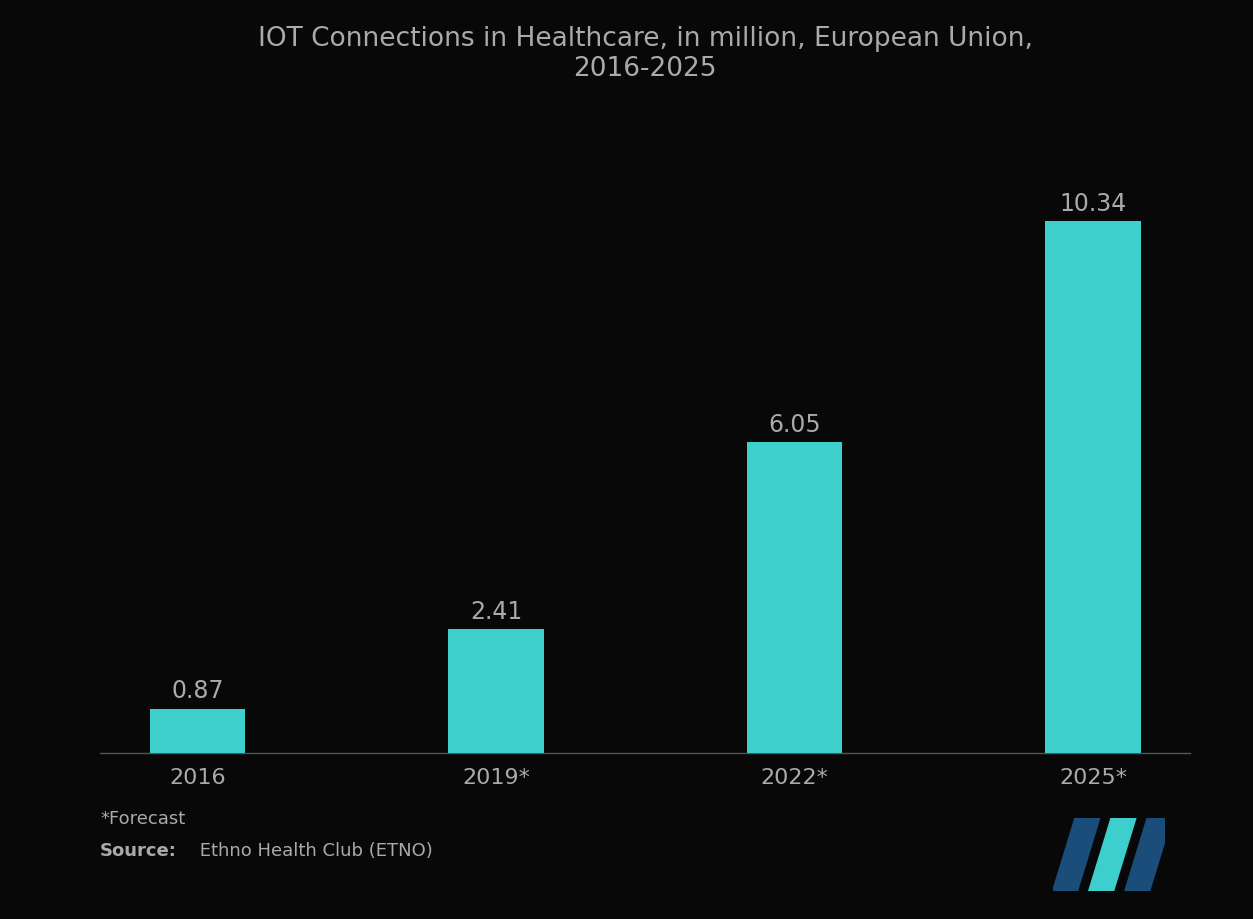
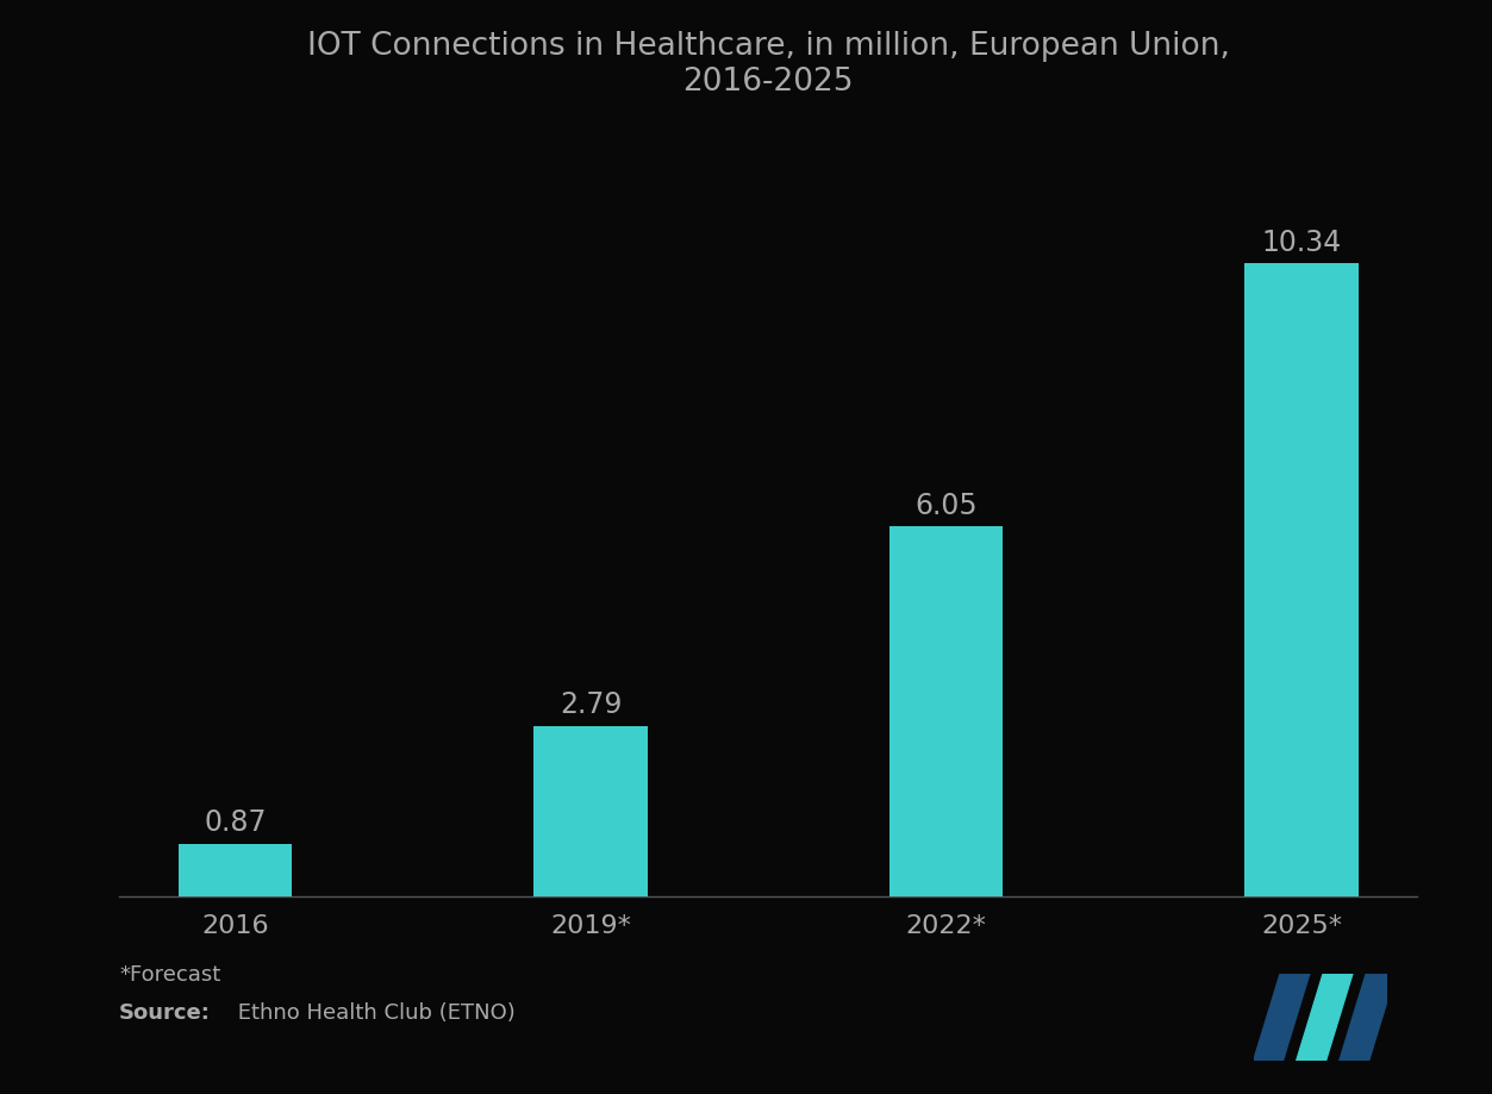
2019*: 2.41 -> 2.79
